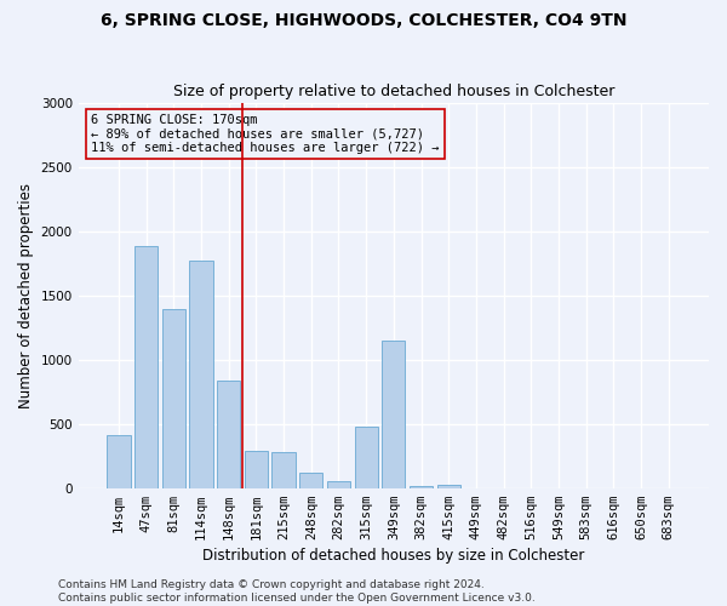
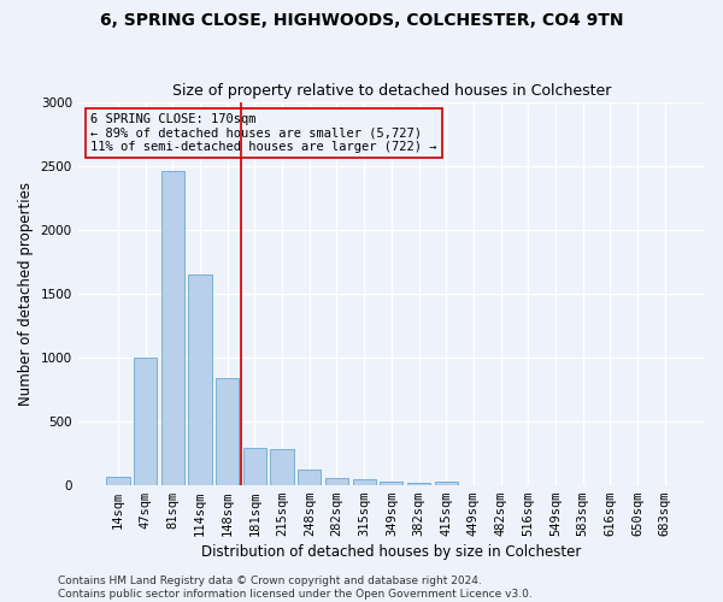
14sqm: 410 -> 60
47sqm: 1880 -> 1000
81sqm: 1390 -> 2460
114sqm: 1770 -> 1650
315sqm: 480 -> 40
349sqm: 1150 -> 30
